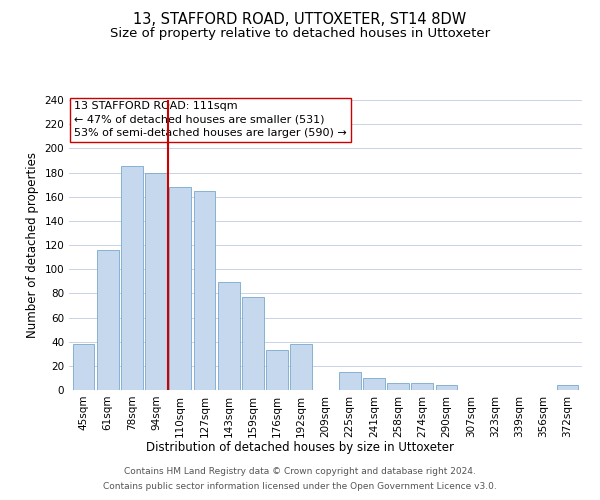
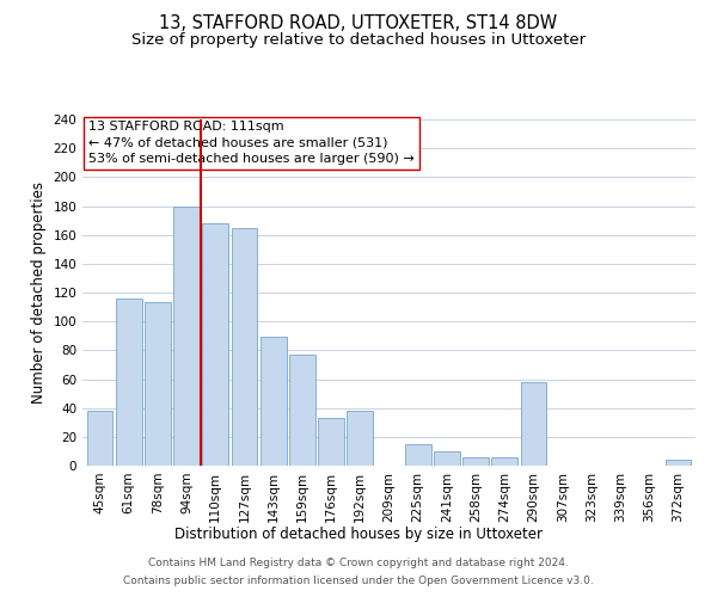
78sqm: 185 -> 113
290sqm: 4 -> 58
